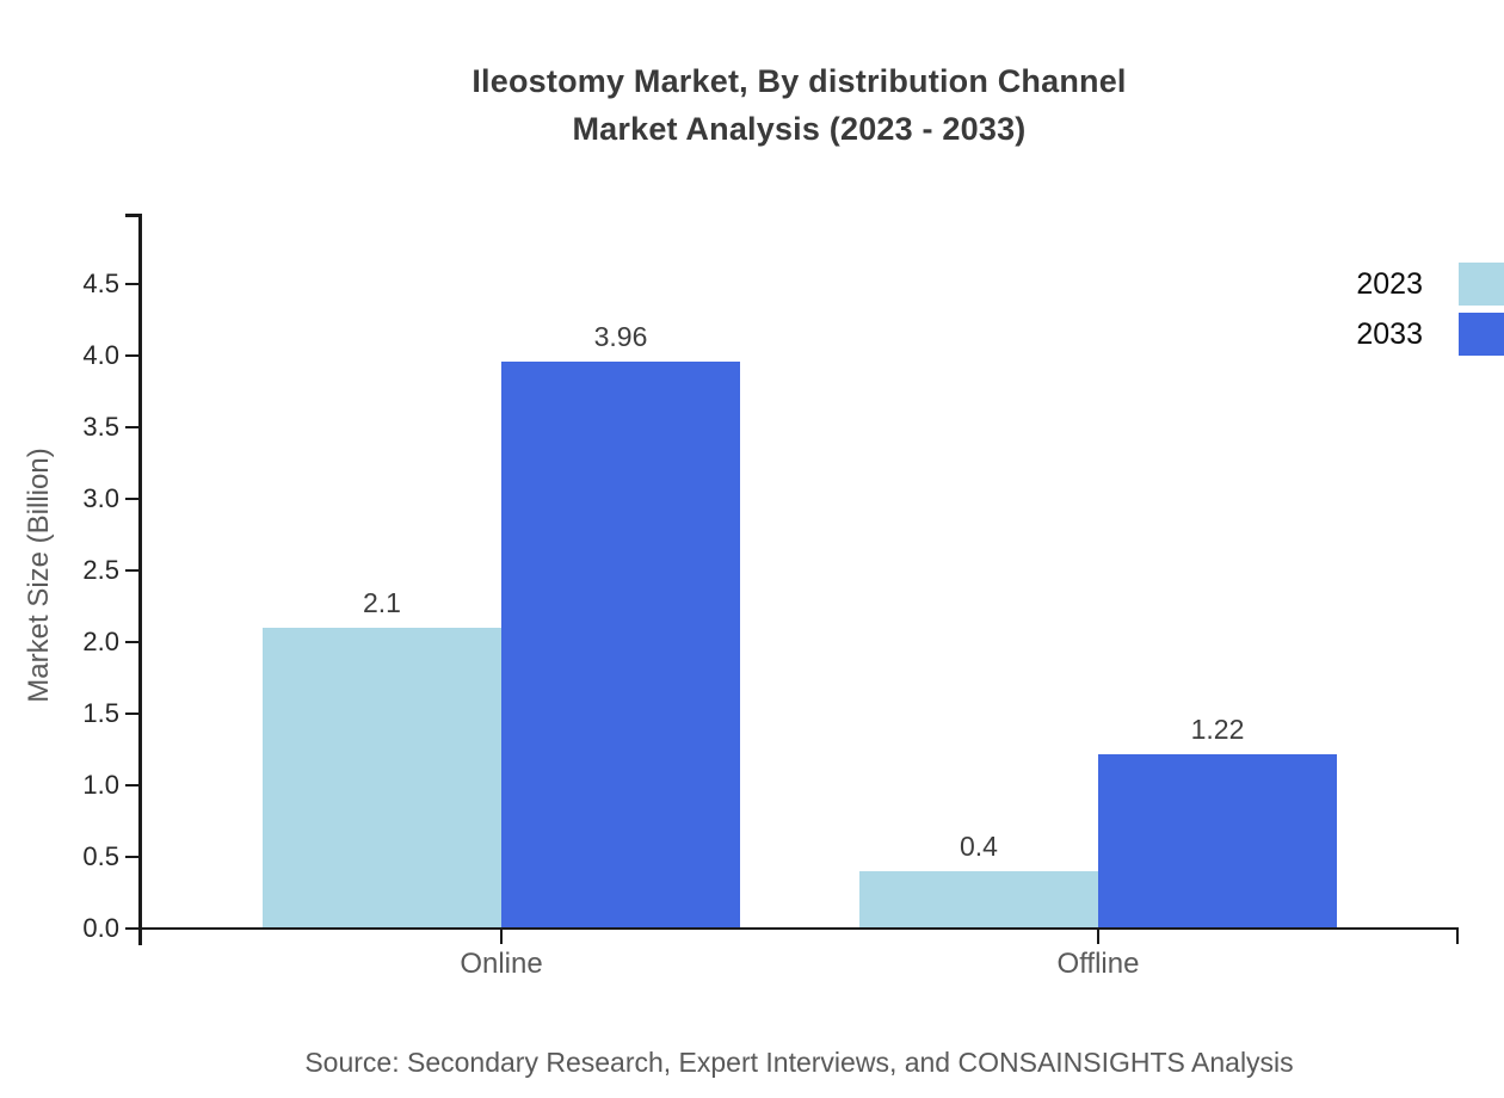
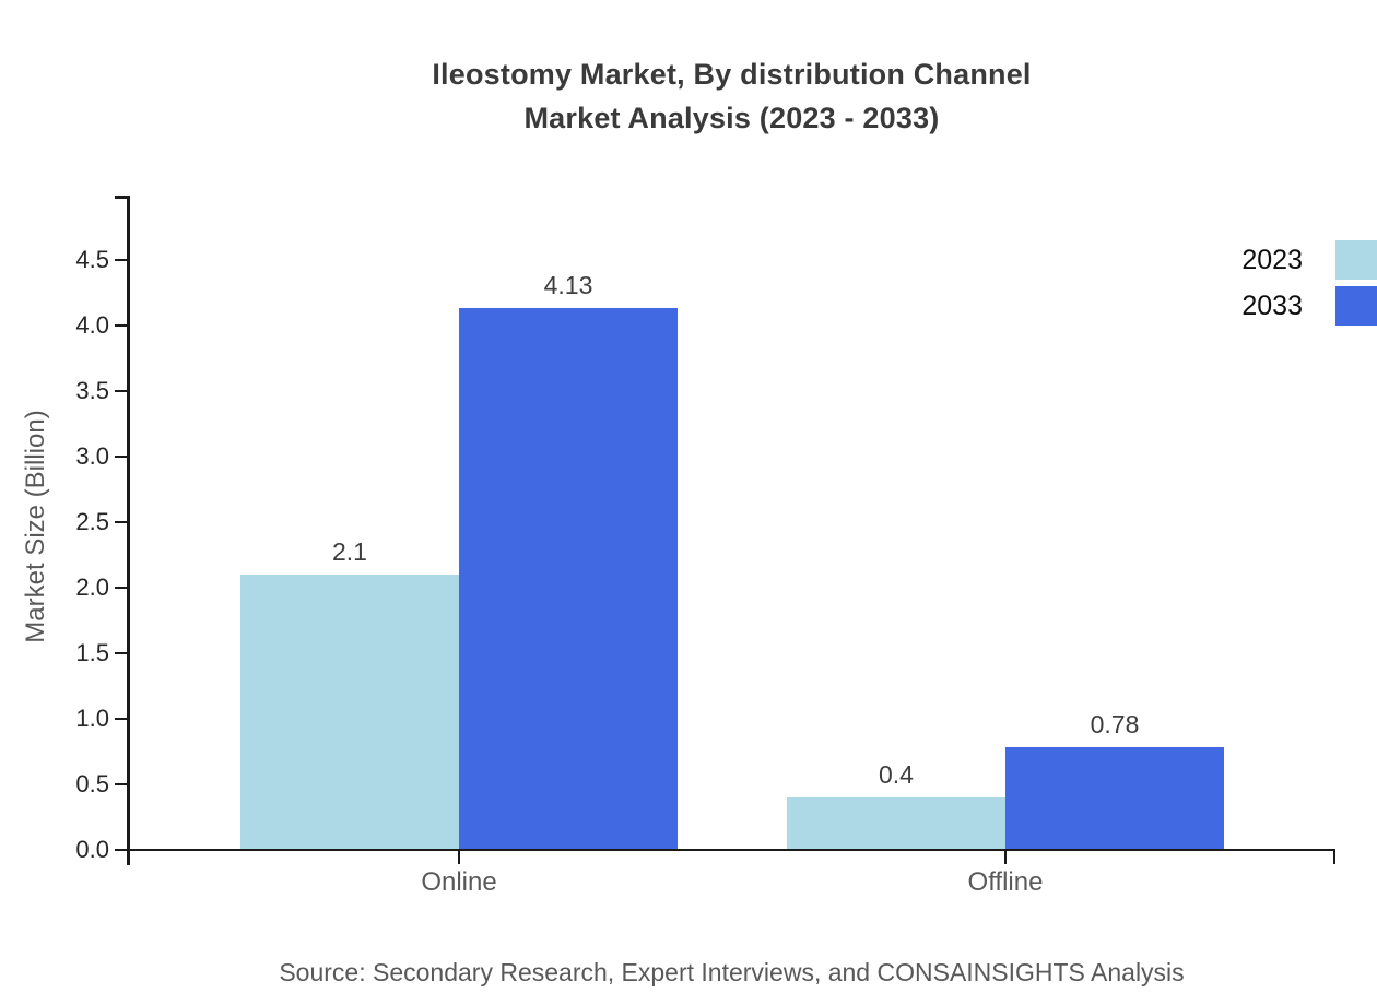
2033/Online: 3.96 -> 4.13
2033/Offline: 1.22 -> 0.78
